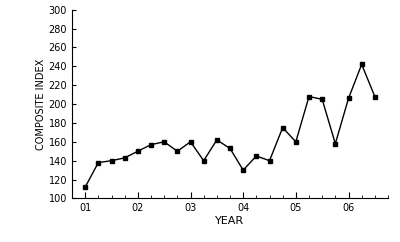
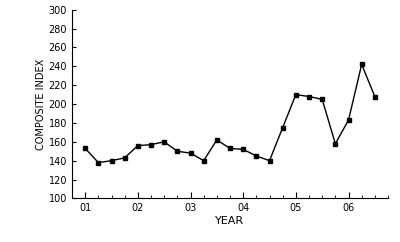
01: 112 -> 153
02: 150 -> 156
03: 160 -> 148
04: 130 -> 152
05: 160 -> 210
06: 206 -> 183
